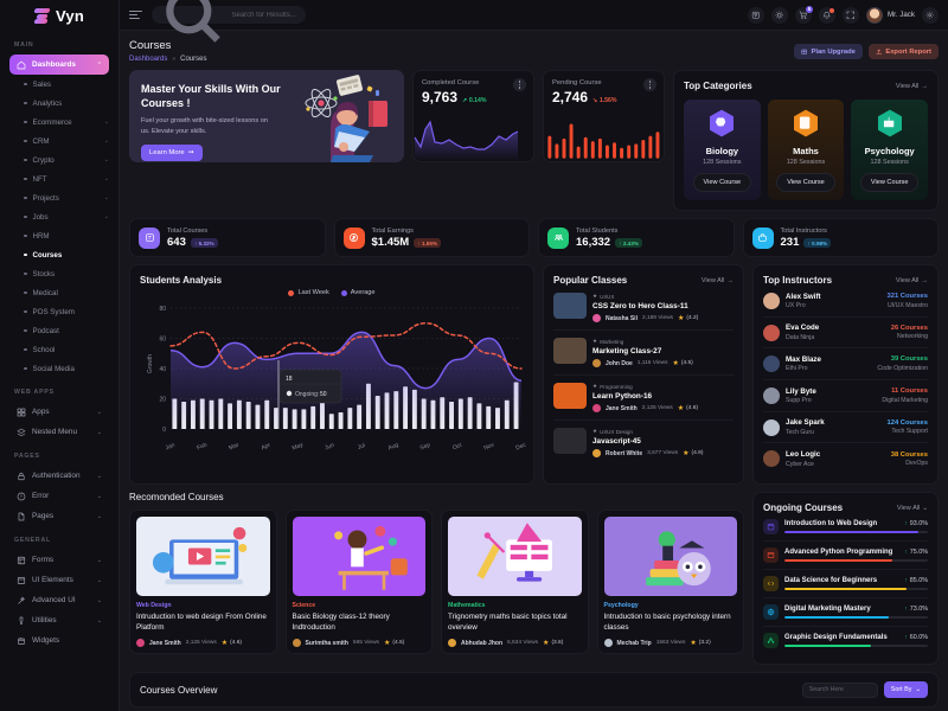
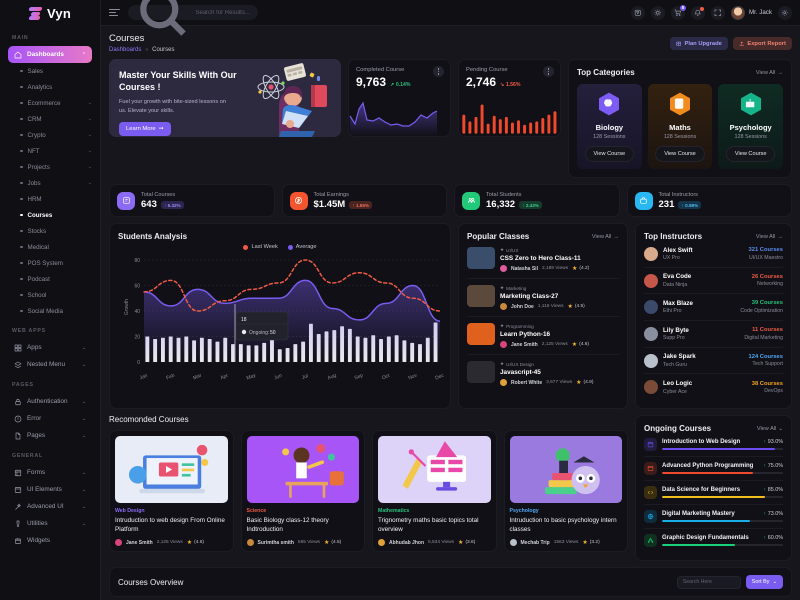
Average/Jan: 52 -> 55
Average/Feb: 41 -> 44
Last Week/Jun: 49 -> 62
Last Week/Jul: 61 -> 80
Average/Sep: 27 -> 33
